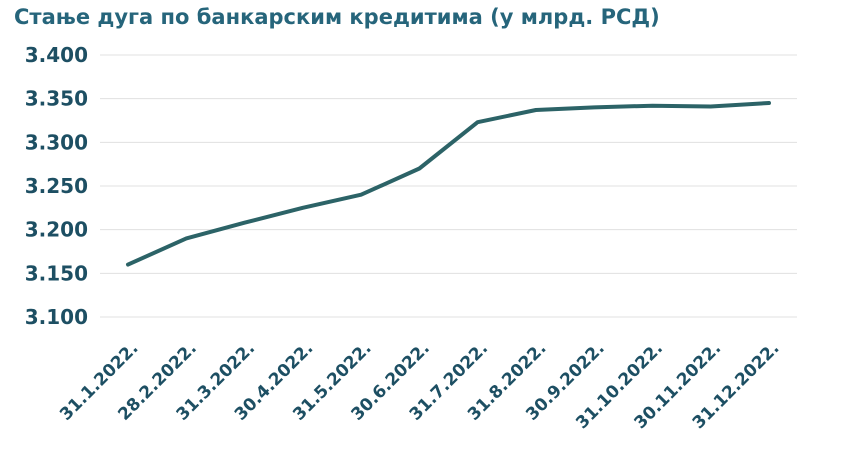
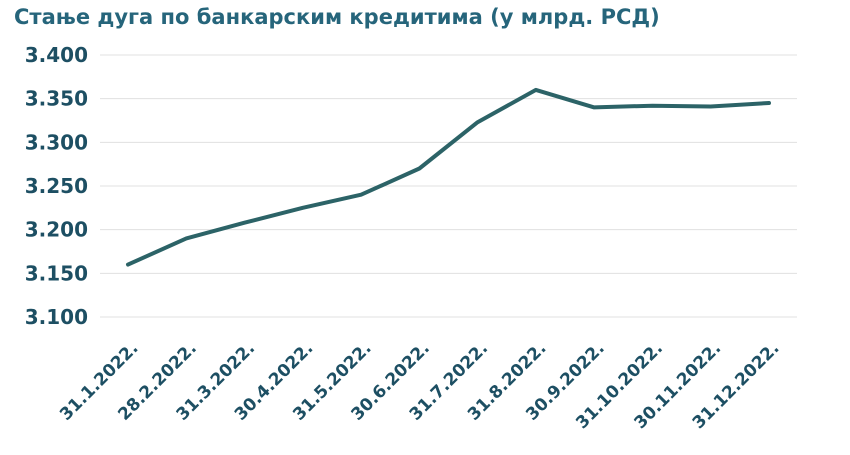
31.8.2022.: 3340 -> 3360
